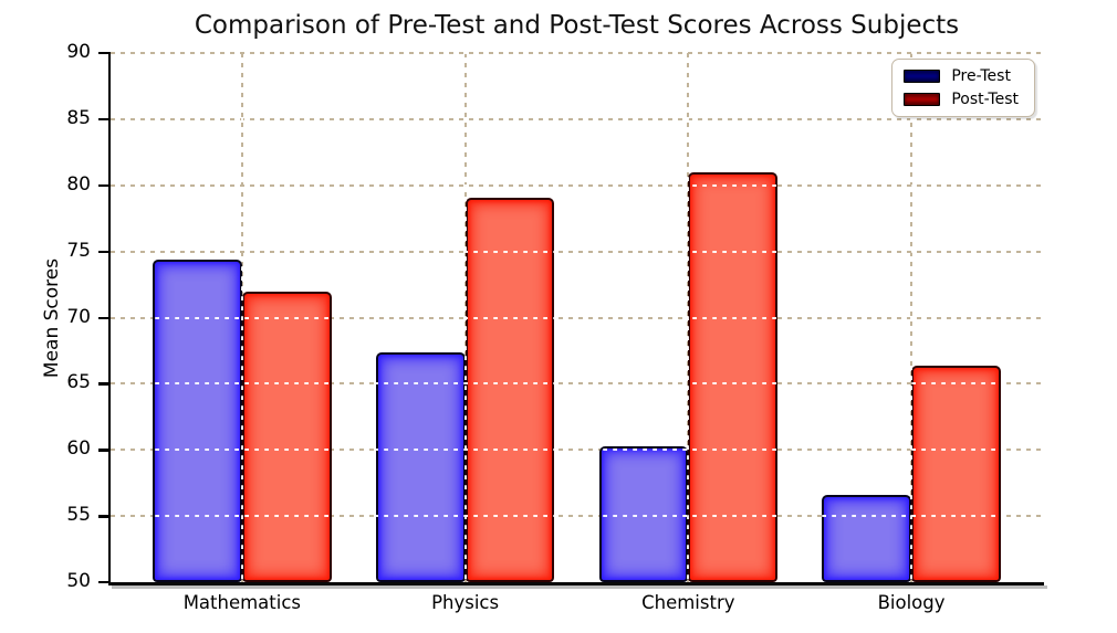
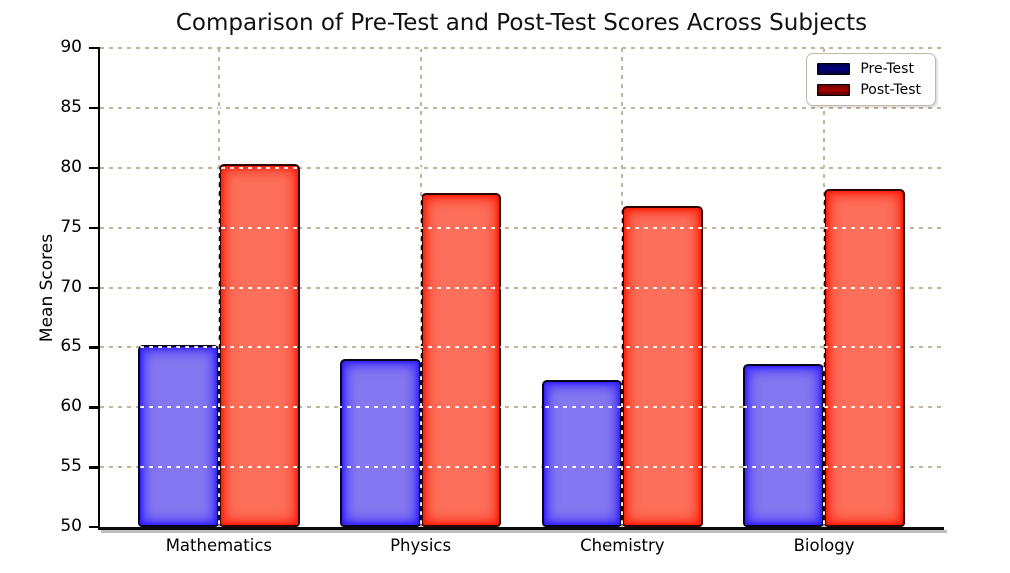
Pre-Test/Mathematics: 74.4 -> 65.2
Post-Test/Mathematics: 72.0 -> 80.3
Pre-Test/Physics: 67.4 -> 64.0
Post-Test/Physics: 79.1 -> 77.9
Pre-Test/Chemistry: 60.3 -> 62.3
Post-Test/Chemistry: 81.0 -> 76.8
Pre-Test/Biology: 56.6 -> 63.6
Post-Test/Biology: 66.4 -> 78.2
